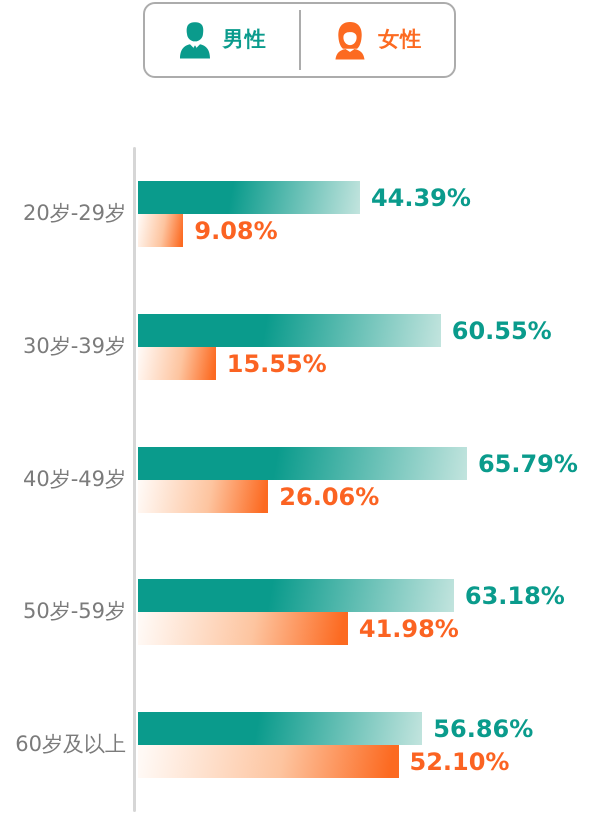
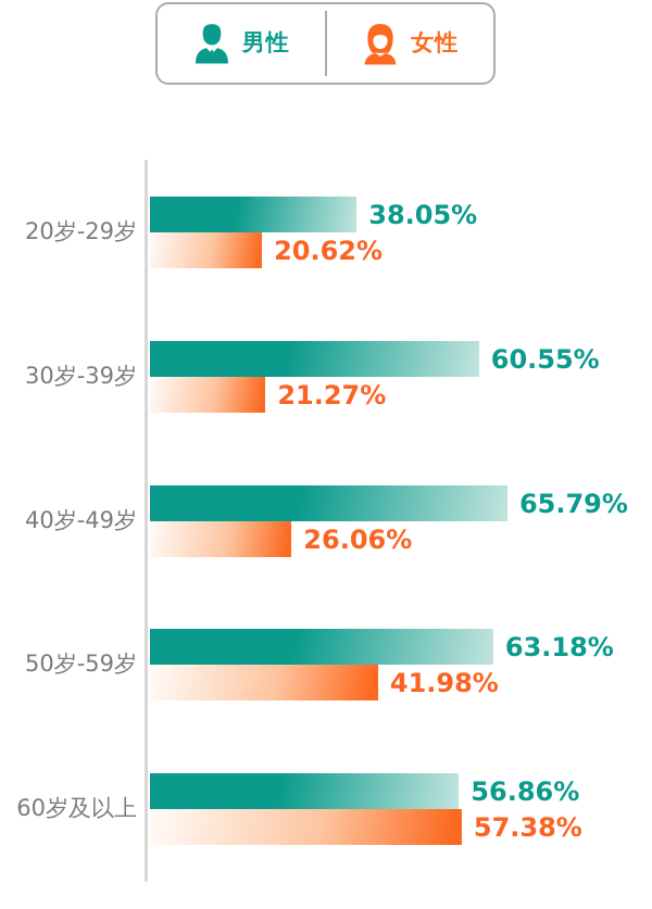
男性/20岁-29岁: 44.39% -> 38.05%
女性/20岁-29岁: 9.08% -> 20.62%
女性/30岁-39岁: 15.55% -> 21.27%
女性/60岁及以上: 52.10% -> 57.38%
